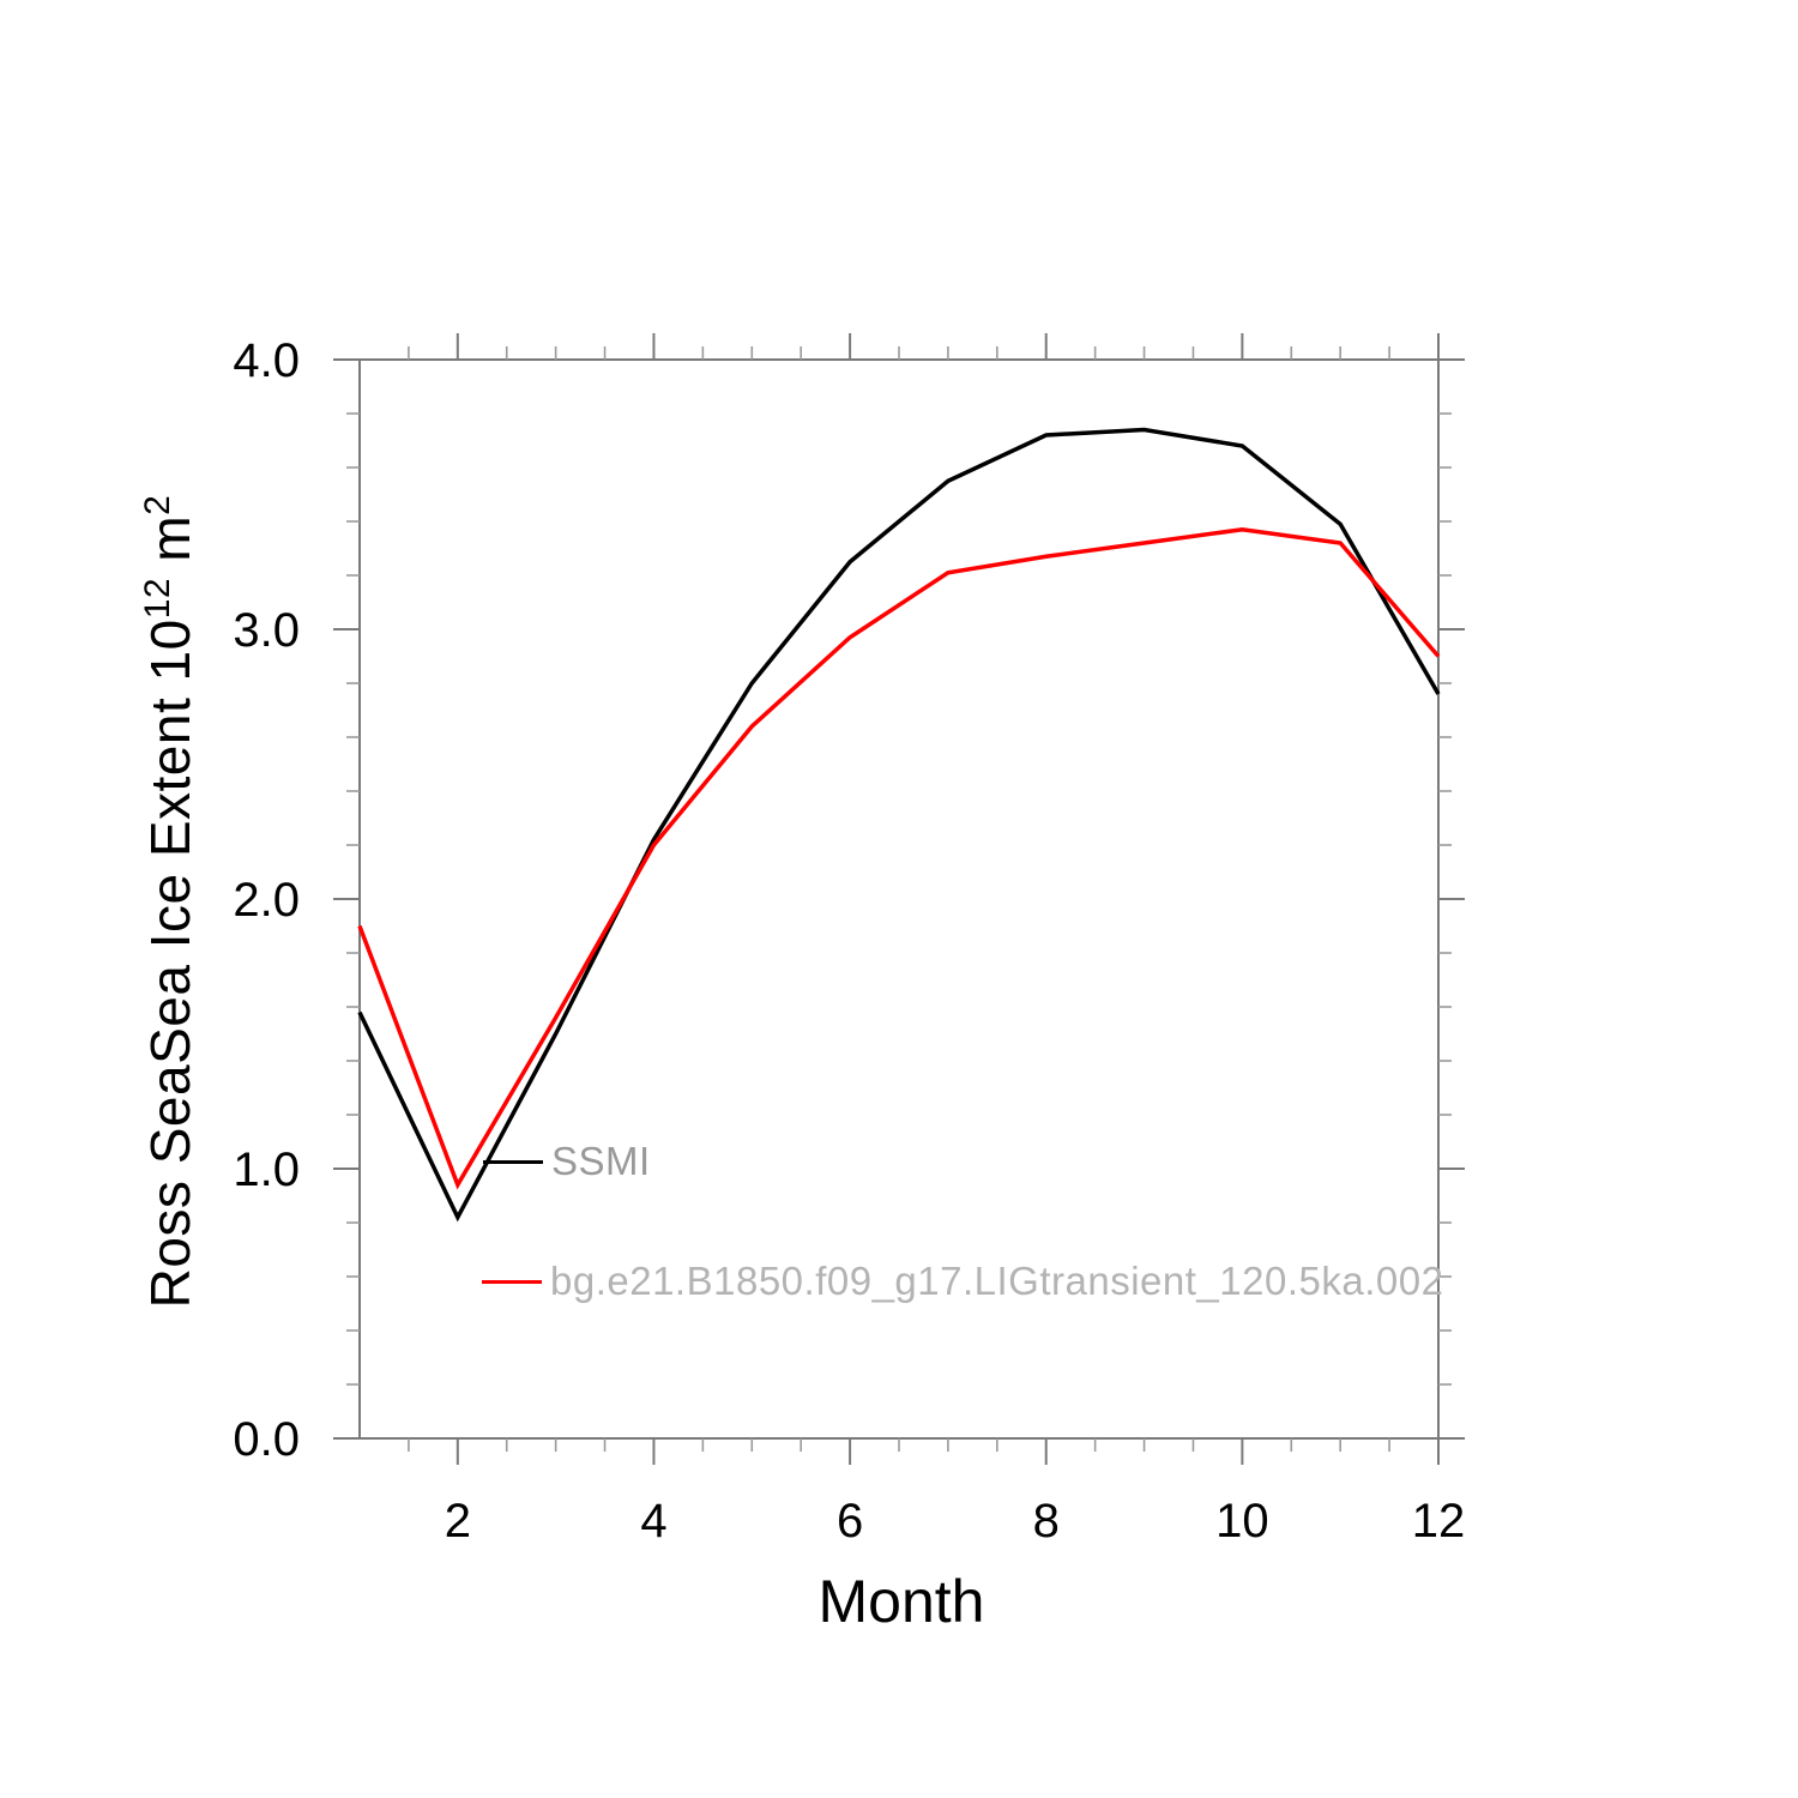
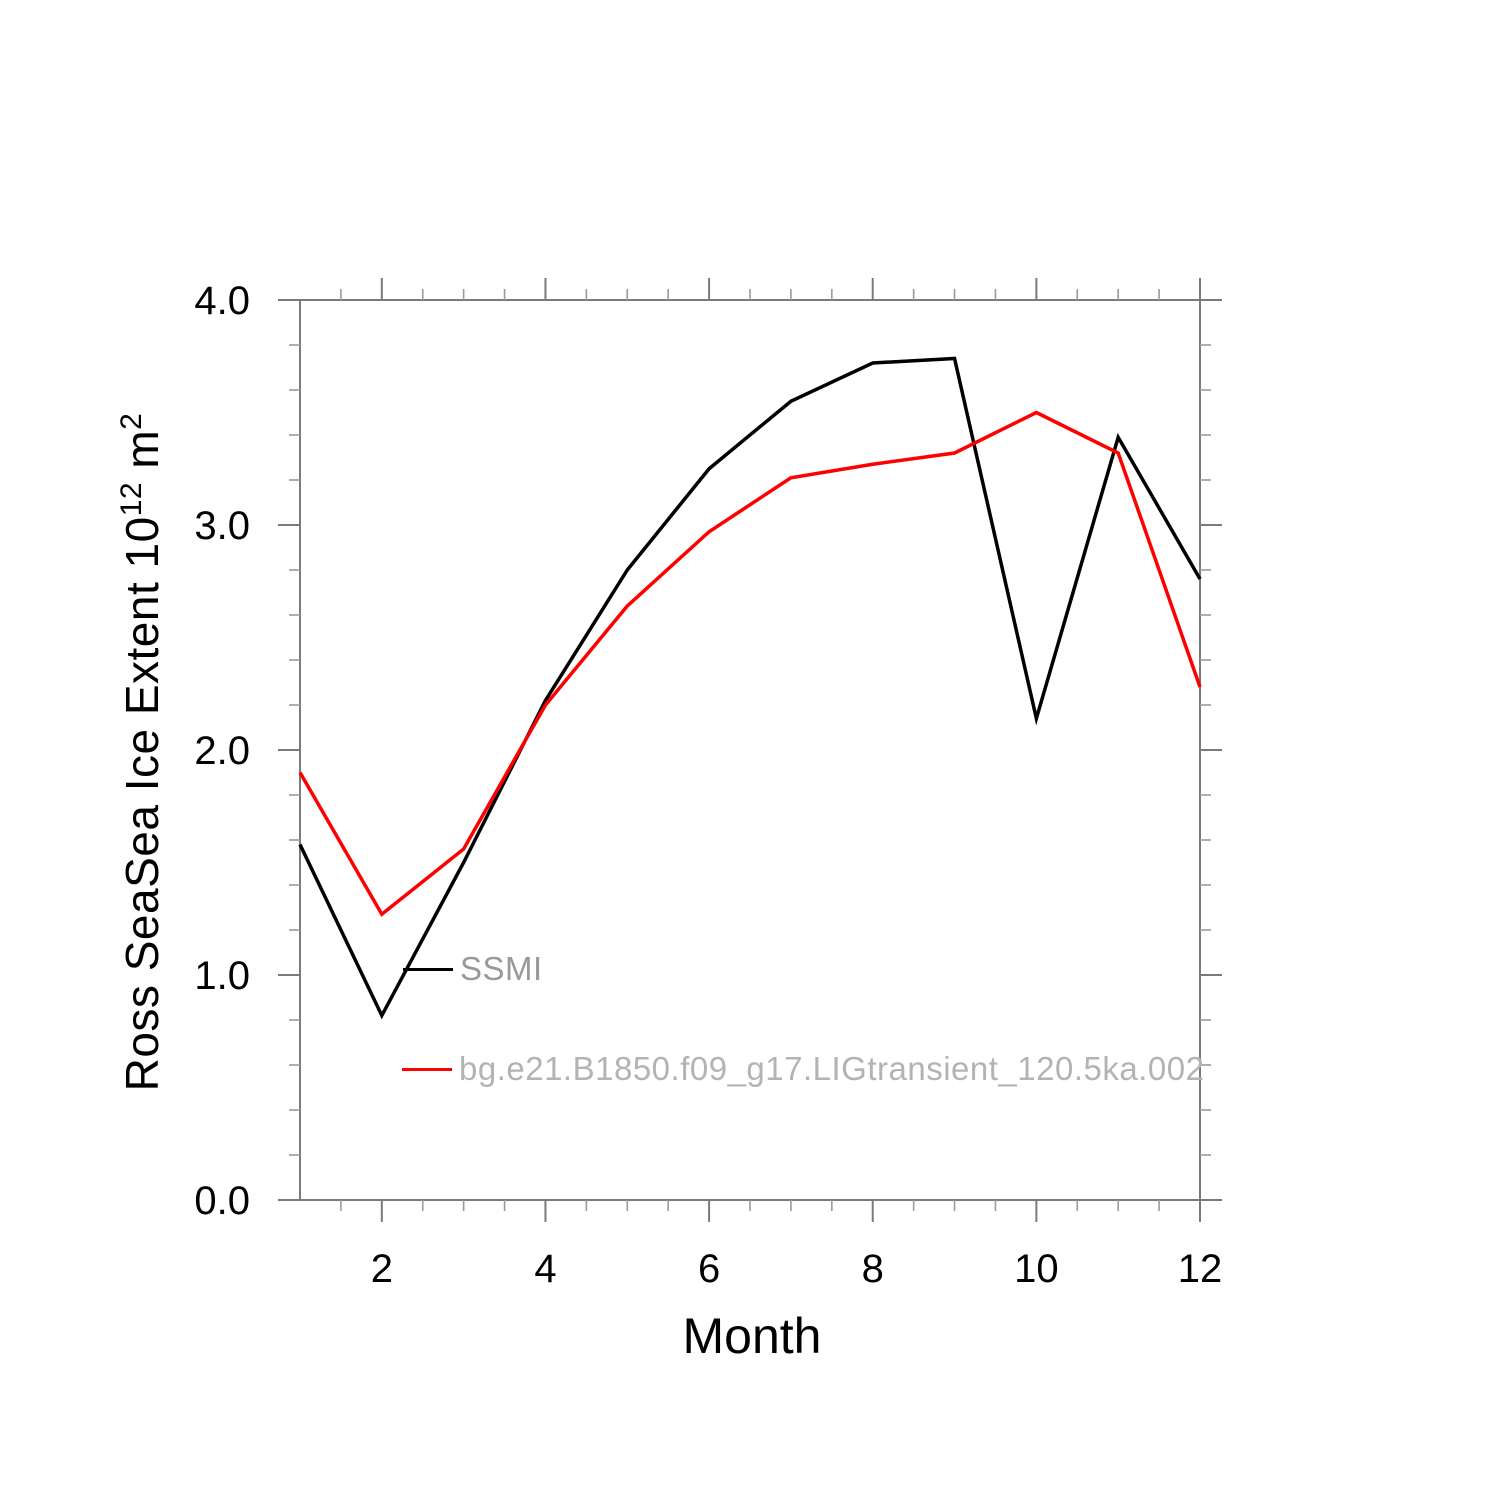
bg.e21.B1850.f09_g17.LIGtransient_120.5ka.002/2: 0.94 -> 1.27
SSMI/10: 3.68 -> 2.14
bg.e21.B1850.f09_g17.LIGtransient_120.5ka.002/10: 3.37 -> 3.50
bg.e21.B1850.f09_g17.LIGtransient_120.5ka.002/12: 2.90 -> 2.28
